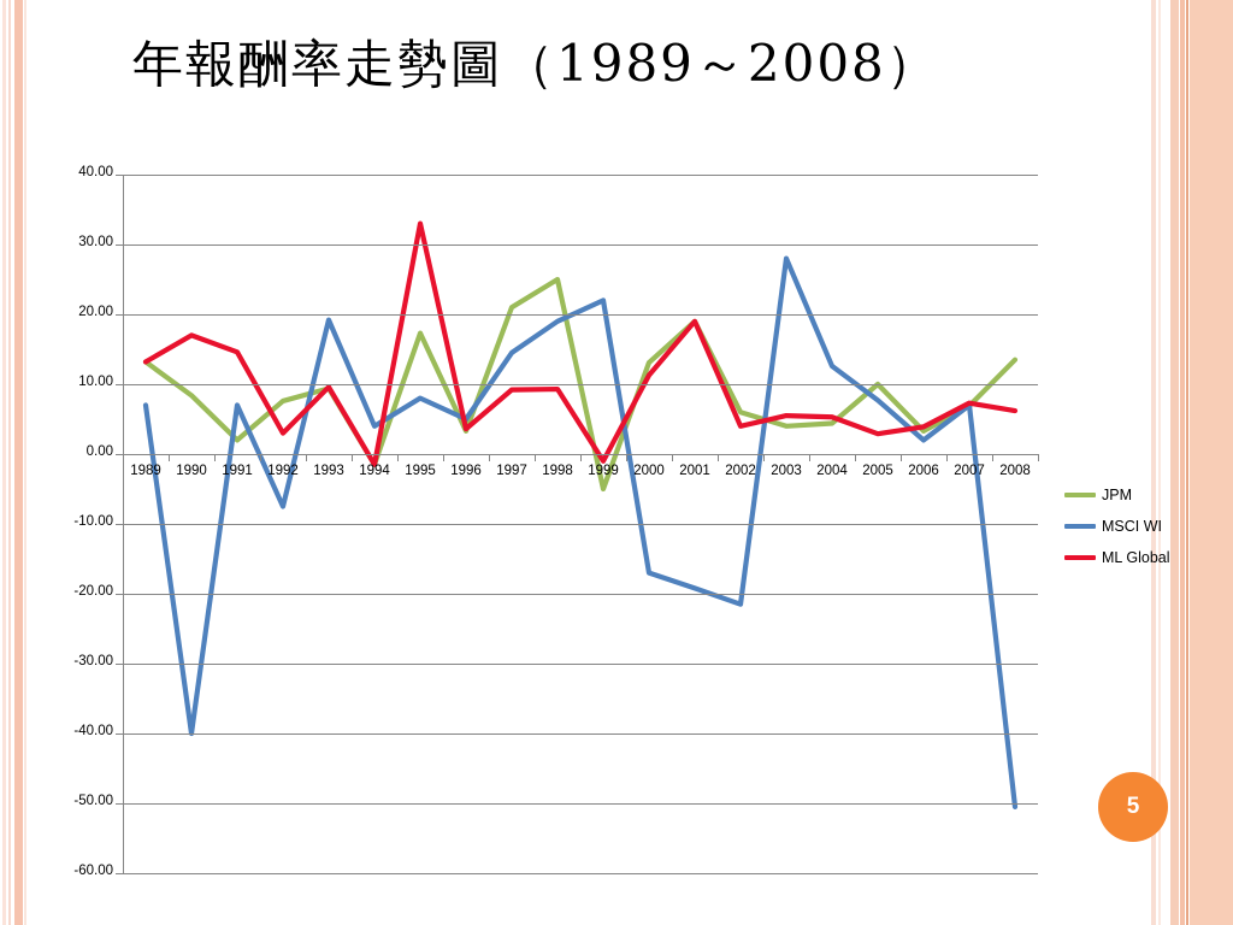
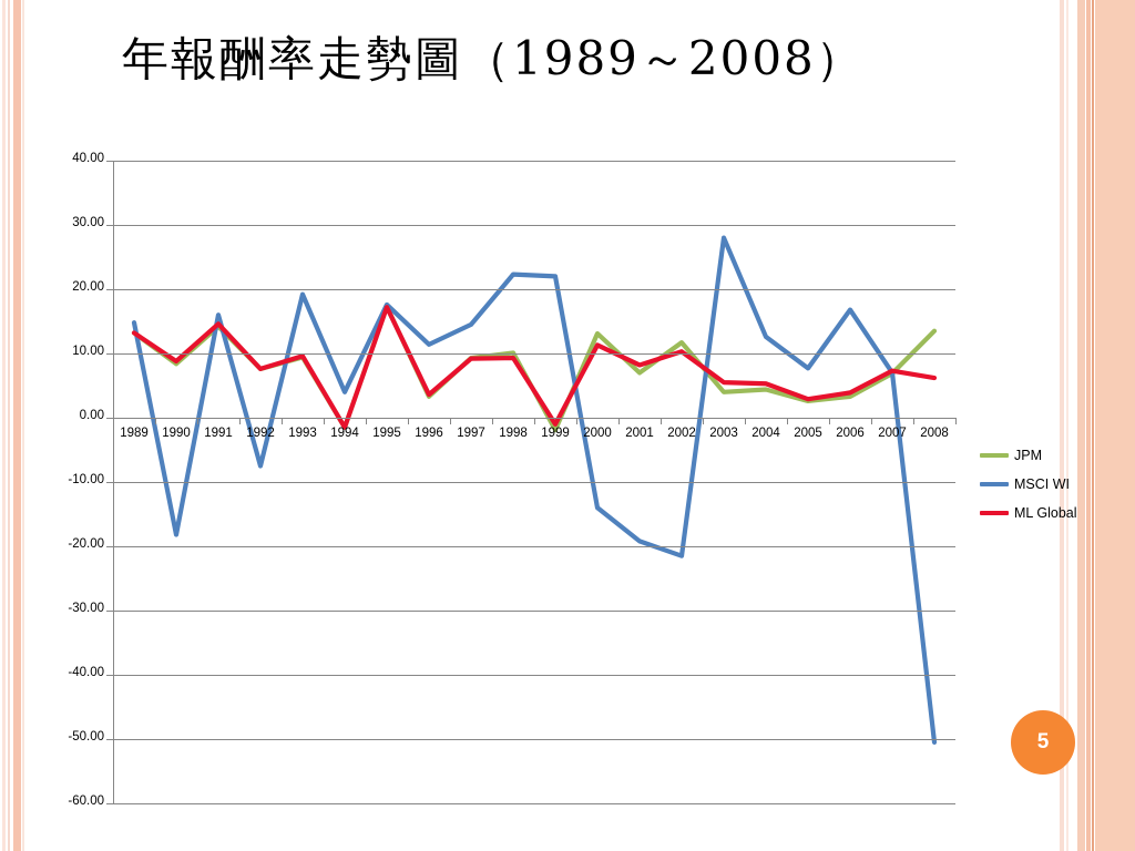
MSCI WI/1989: 7 -> 15
MSCI WI/1990: -40 -> -18
ML Global/1990: 17 -> 9
JPM/1991: 2 -> 14
MSCI WI/1991: 7 -> 16
ML Global/1992: 3 -> 8
MSCI WI/1995: 8 -> 18
ML Global/1995: 33 -> 17
MSCI WI/1996: 5 -> 11
JPM/1997: 21 -> 9
JPM/1998: 25 -> 10
MSCI WI/1998: 19 -> 22
JPM/1999: -5 -> -2
MSCI WI/2000: -17 -> -14
JPM/2001: 19 -> 7
ML Global/2001: 19 -> 8
JPM/2002: 6 -> 12
ML Global/2002: 4 -> 10
JPM/2005: 10 -> 3
MSCI WI/2006: 2 -> 17
